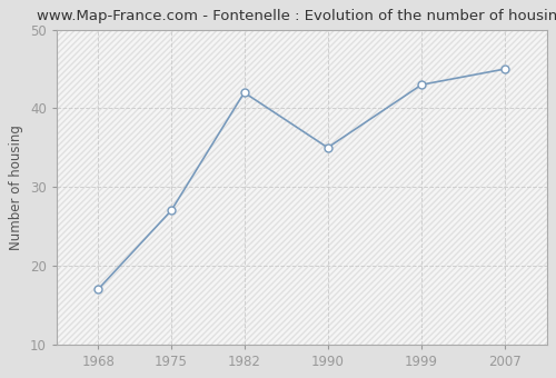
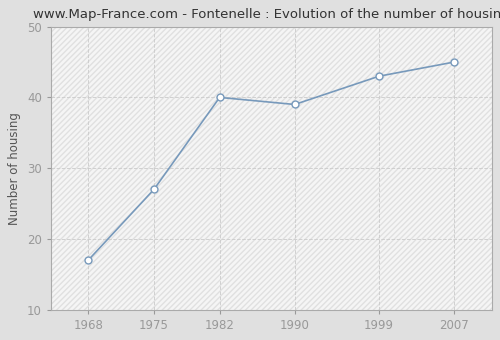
1982: 42 -> 40
1990: 35 -> 39
